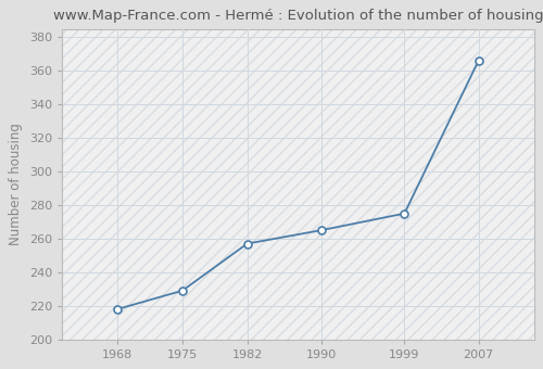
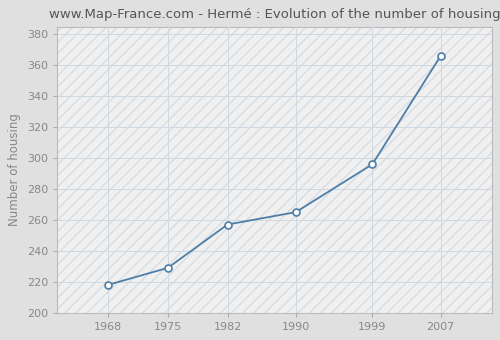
1999: 275 -> 296
